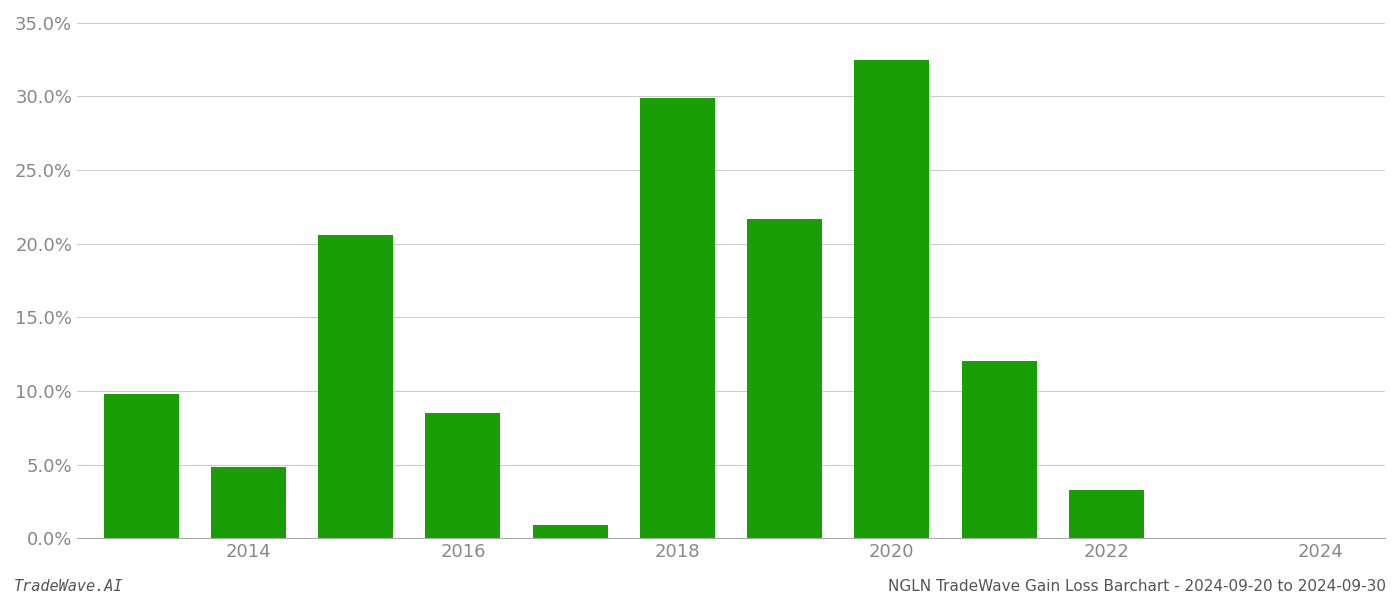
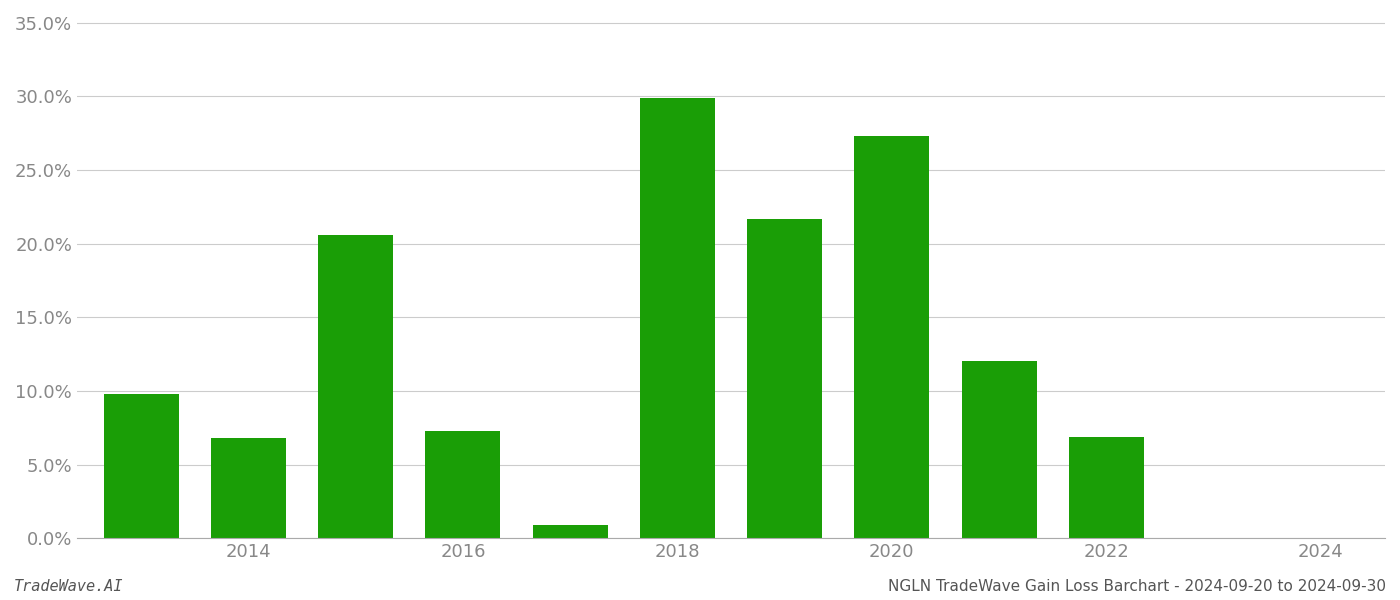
2014: 4.8% -> 6.8%
2016: 8.5% -> 7.3%
2020: 32.5% -> 27.3%
2022: 3.3% -> 6.9%
